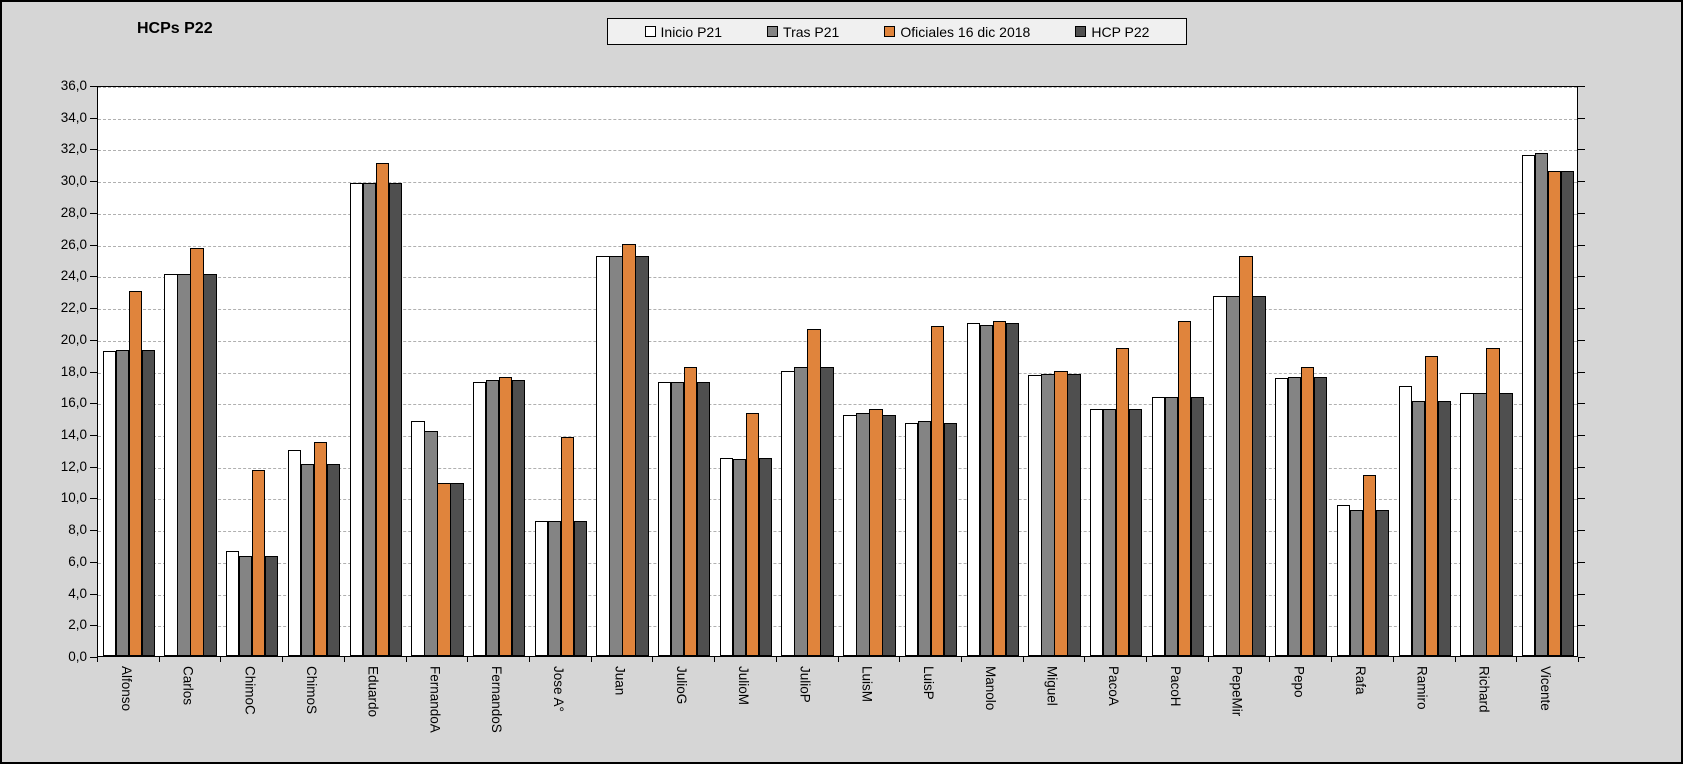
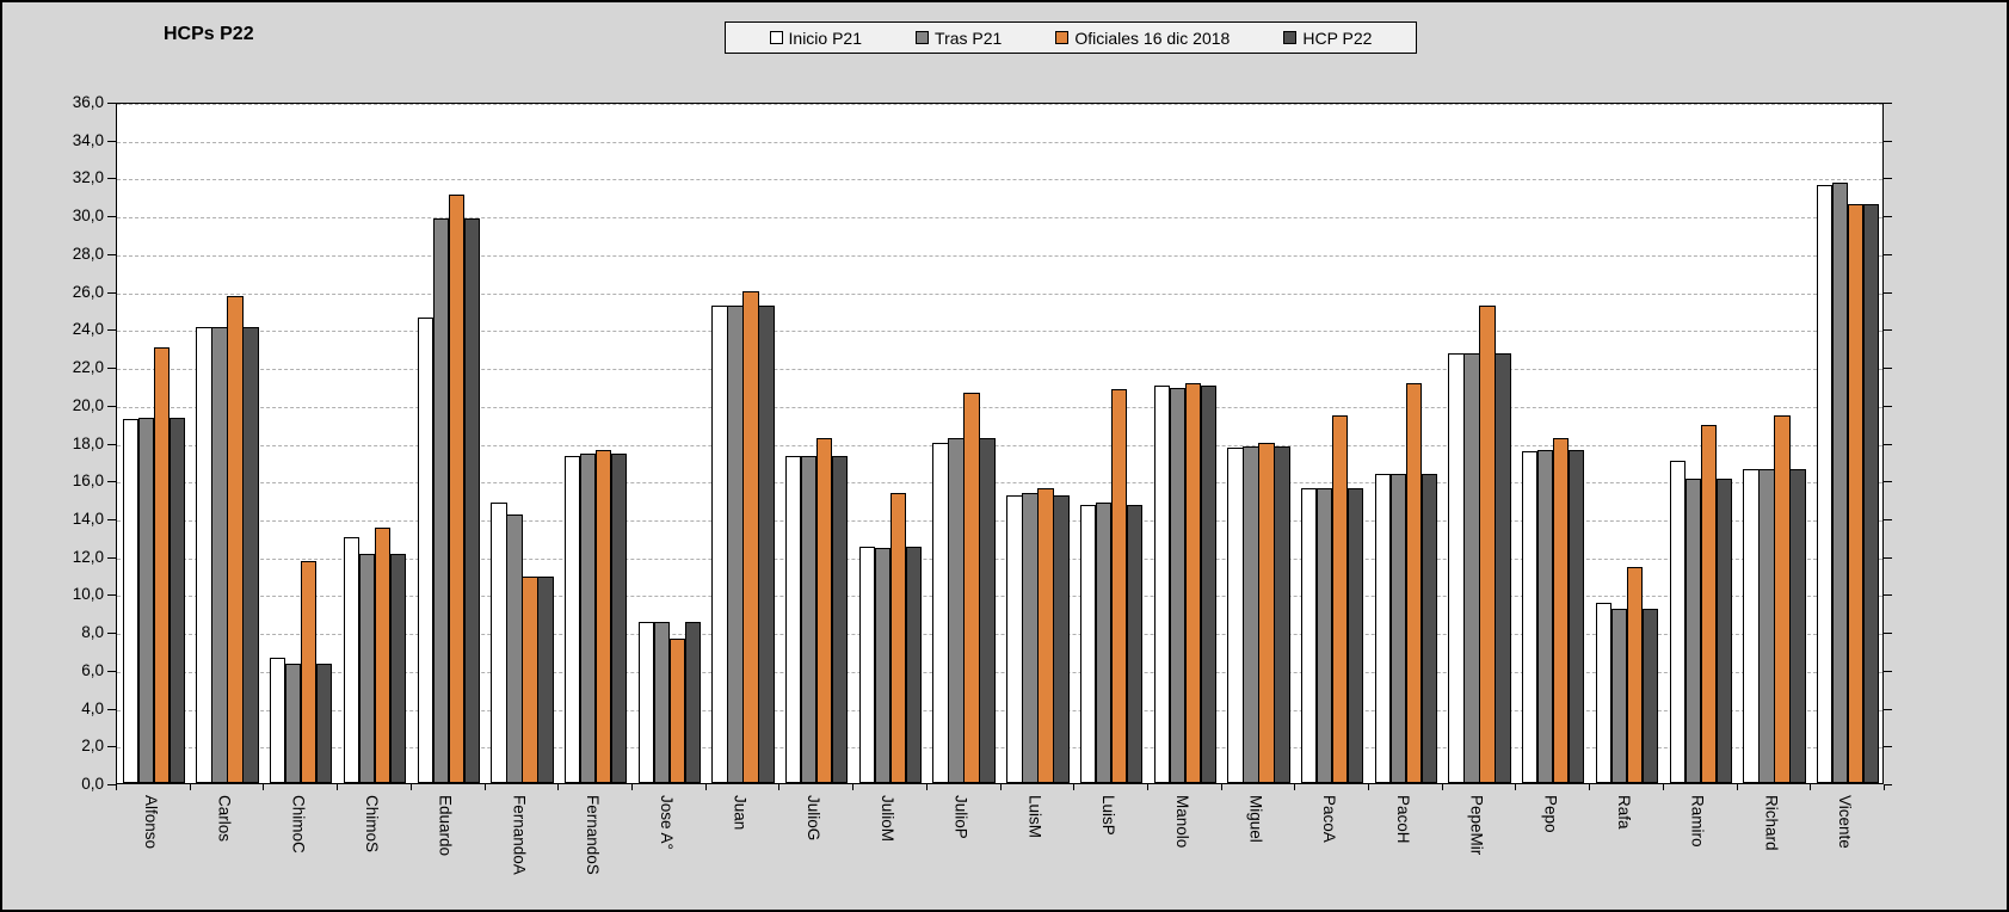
Inicio P21/Eduardo: 29,8 -> 24,6
Oficiales 16 dic 2018/Jose A°: 13,8 -> 7,6
